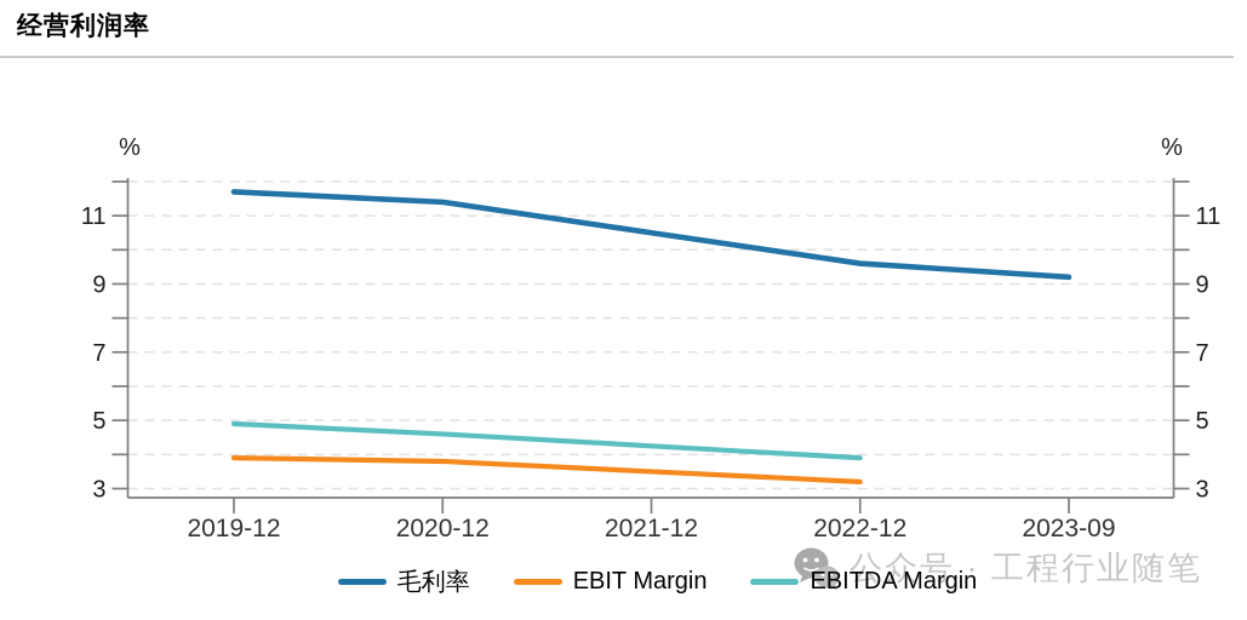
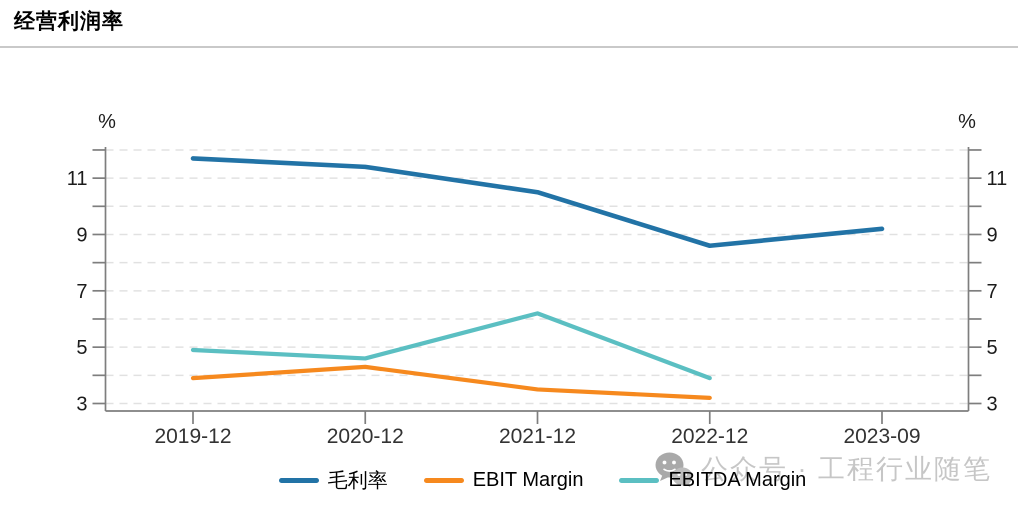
EBIT Margin/2020-12: 3.8 -> 4.3
EBITDA Margin/2021-12: 4.2 -> 6.2
毛利率/2022-12: 9.6 -> 8.6
